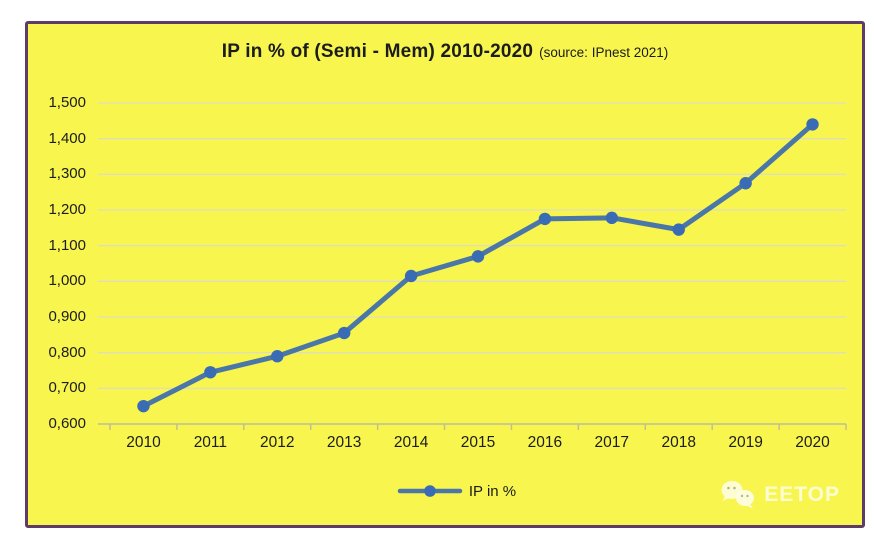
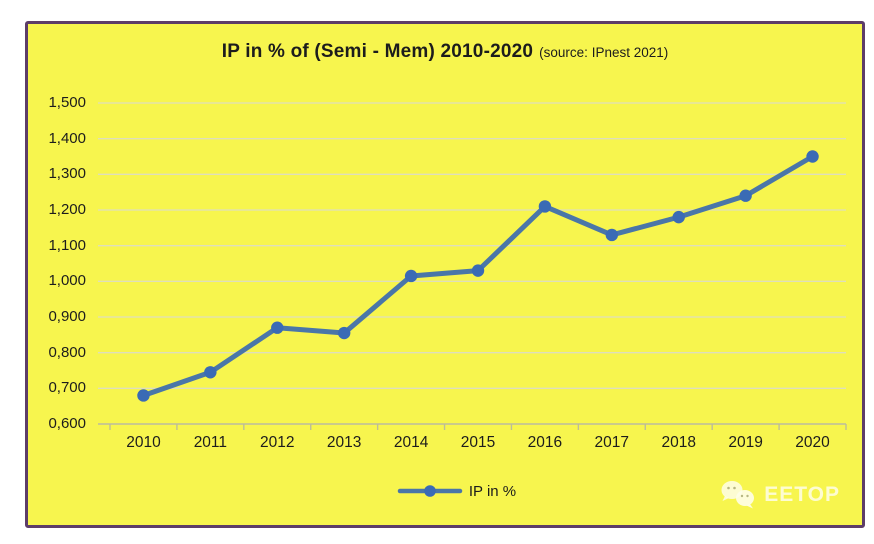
2010: 0,65 -> 0,68
2012: 0,79 -> 0,87
2015: 1,07 -> 1,03
2016: 1,18 -> 1,21
2017: 1,18 -> 1,13
2018: 1,15 -> 1,18
2019: 1,27 -> 1,24
2020: 1,44 -> 1,35
